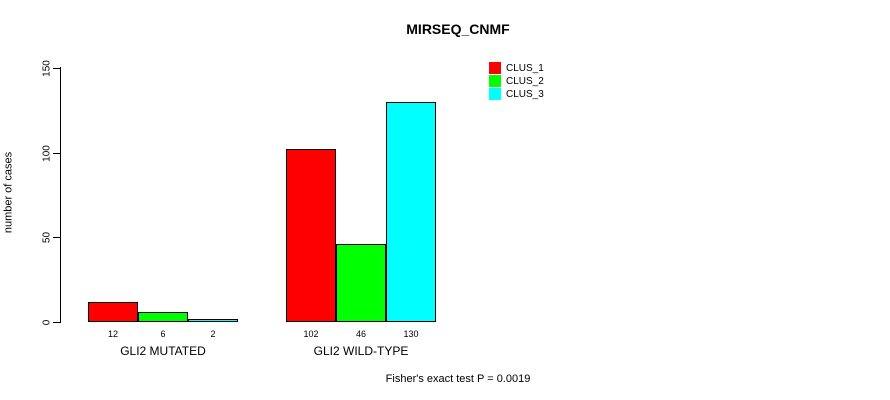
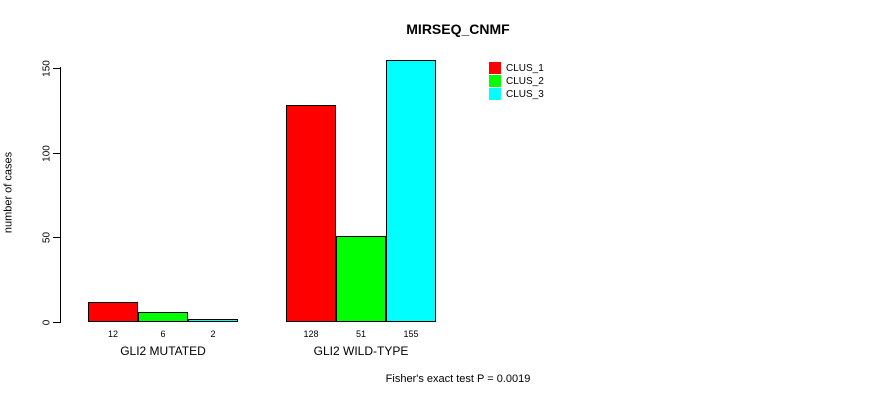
CLUS_1/GLI2 WILD-TYPE: 102 -> 128
CLUS_2/GLI2 WILD-TYPE: 46 -> 51
CLUS_3/GLI2 WILD-TYPE: 130 -> 155
